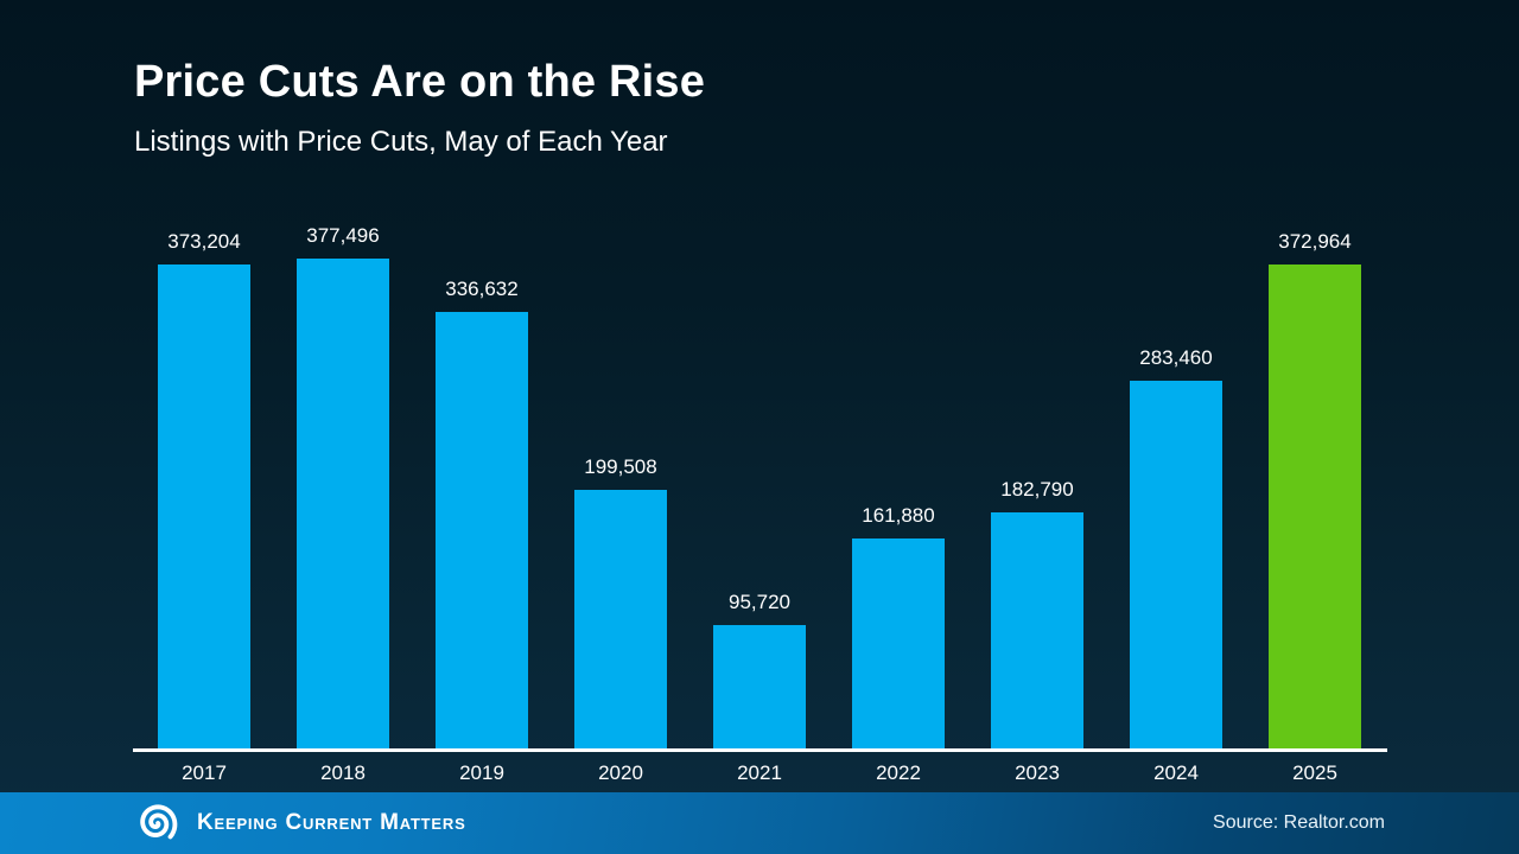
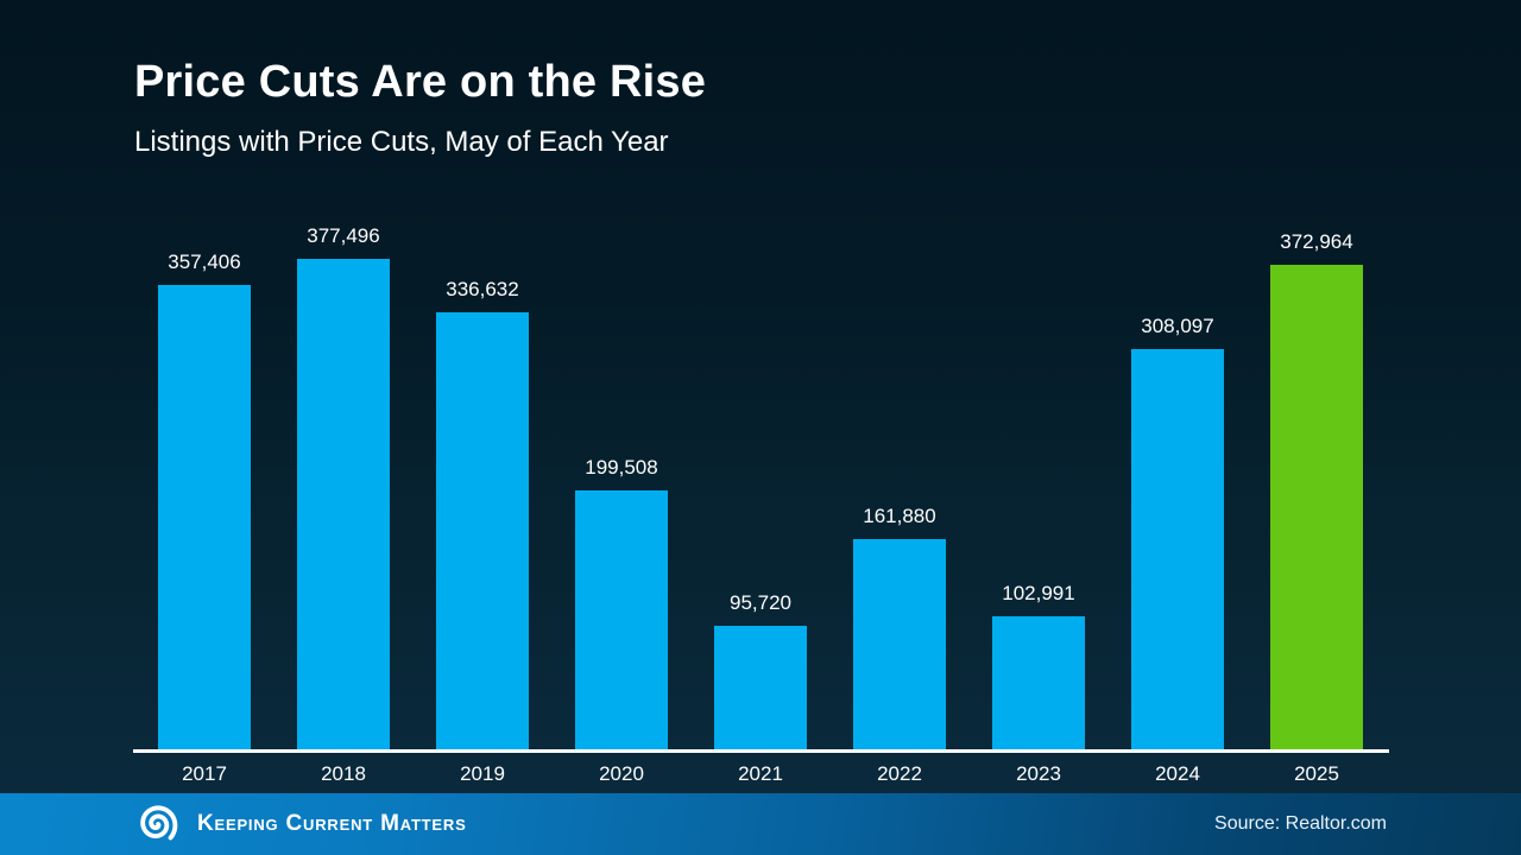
2017: 373,204 -> 357,406
2023: 182,790 -> 102,991
2024: 283,460 -> 308,097
